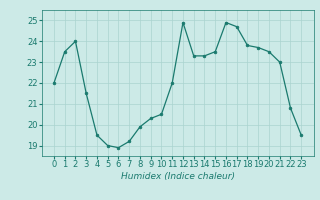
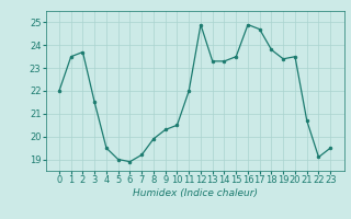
2: 24.0 -> 23.7
19: 23.7 -> 23.4
21: 23.0 -> 20.7
22: 20.8 -> 19.1
